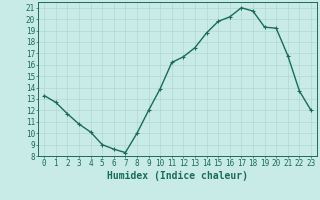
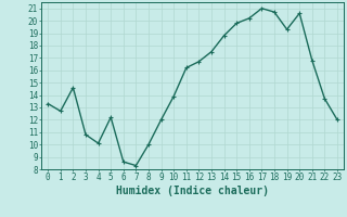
2: 11.7 -> 14.6
5: 9.0 -> 12.2
20: 19.2 -> 20.6
